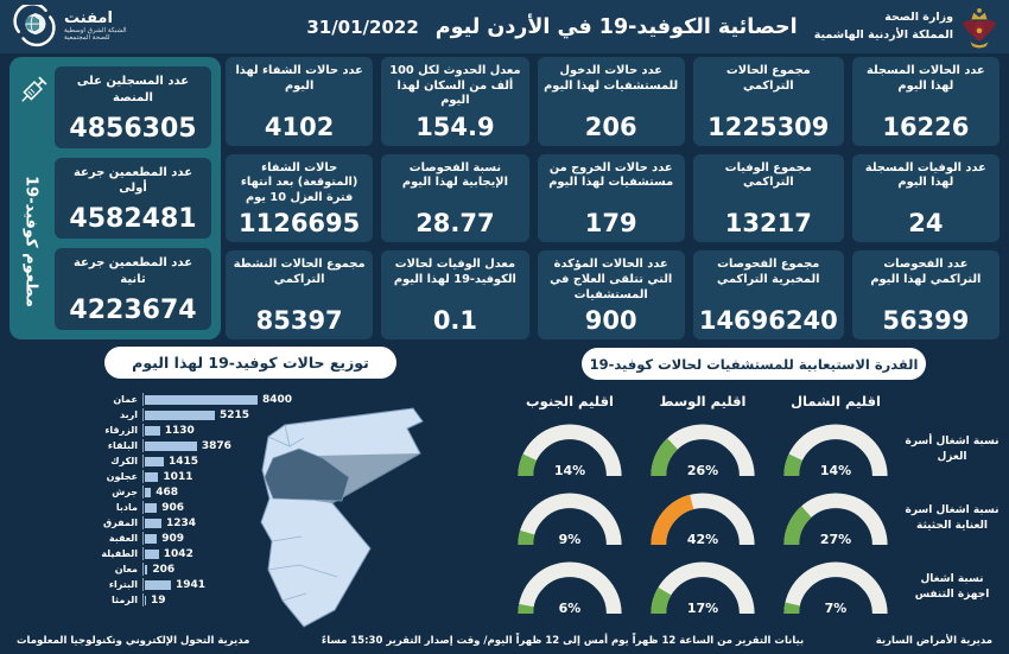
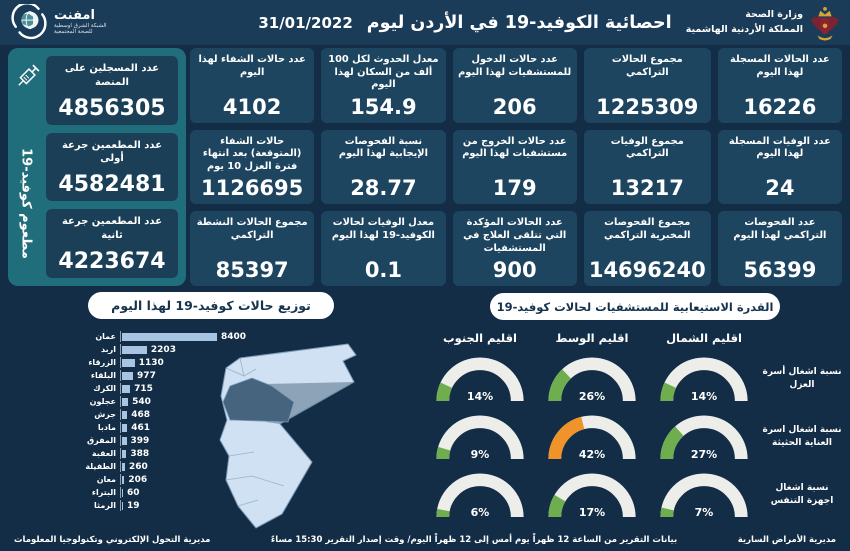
توزيع حالات كوفيد-19 لهذا اليوم/اربد: 5215 -> 2203
توزيع حالات كوفيد-19 لهذا اليوم/البلقاء: 3876 -> 977
توزيع حالات كوفيد-19 لهذا اليوم/الكرك: 1415 -> 715
توزيع حالات كوفيد-19 لهذا اليوم/عجلون: 1011 -> 540
توزيع حالات كوفيد-19 لهذا اليوم/مادبا: 906 -> 461
توزيع حالات كوفيد-19 لهذا اليوم/المفرق: 1234 -> 399
توزيع حالات كوفيد-19 لهذا اليوم/العقبة: 909 -> 388
توزيع حالات كوفيد-19 لهذا اليوم/الطفيلة: 1042 -> 260
توزيع حالات كوفيد-19 لهذا اليوم/البتراء: 1941 -> 60
